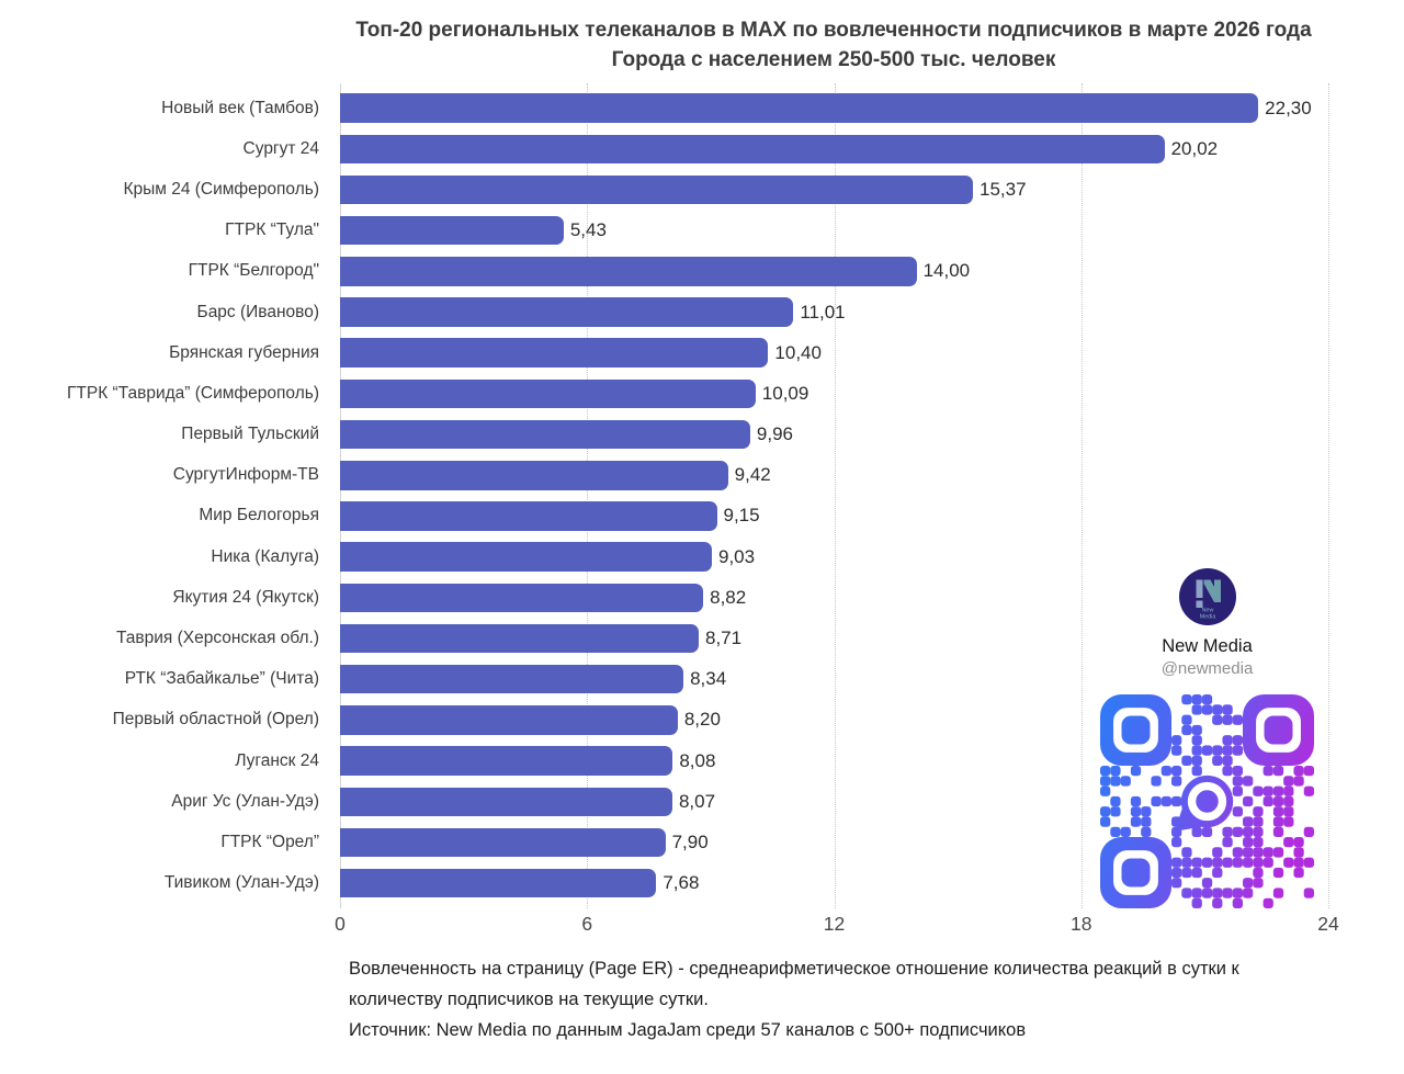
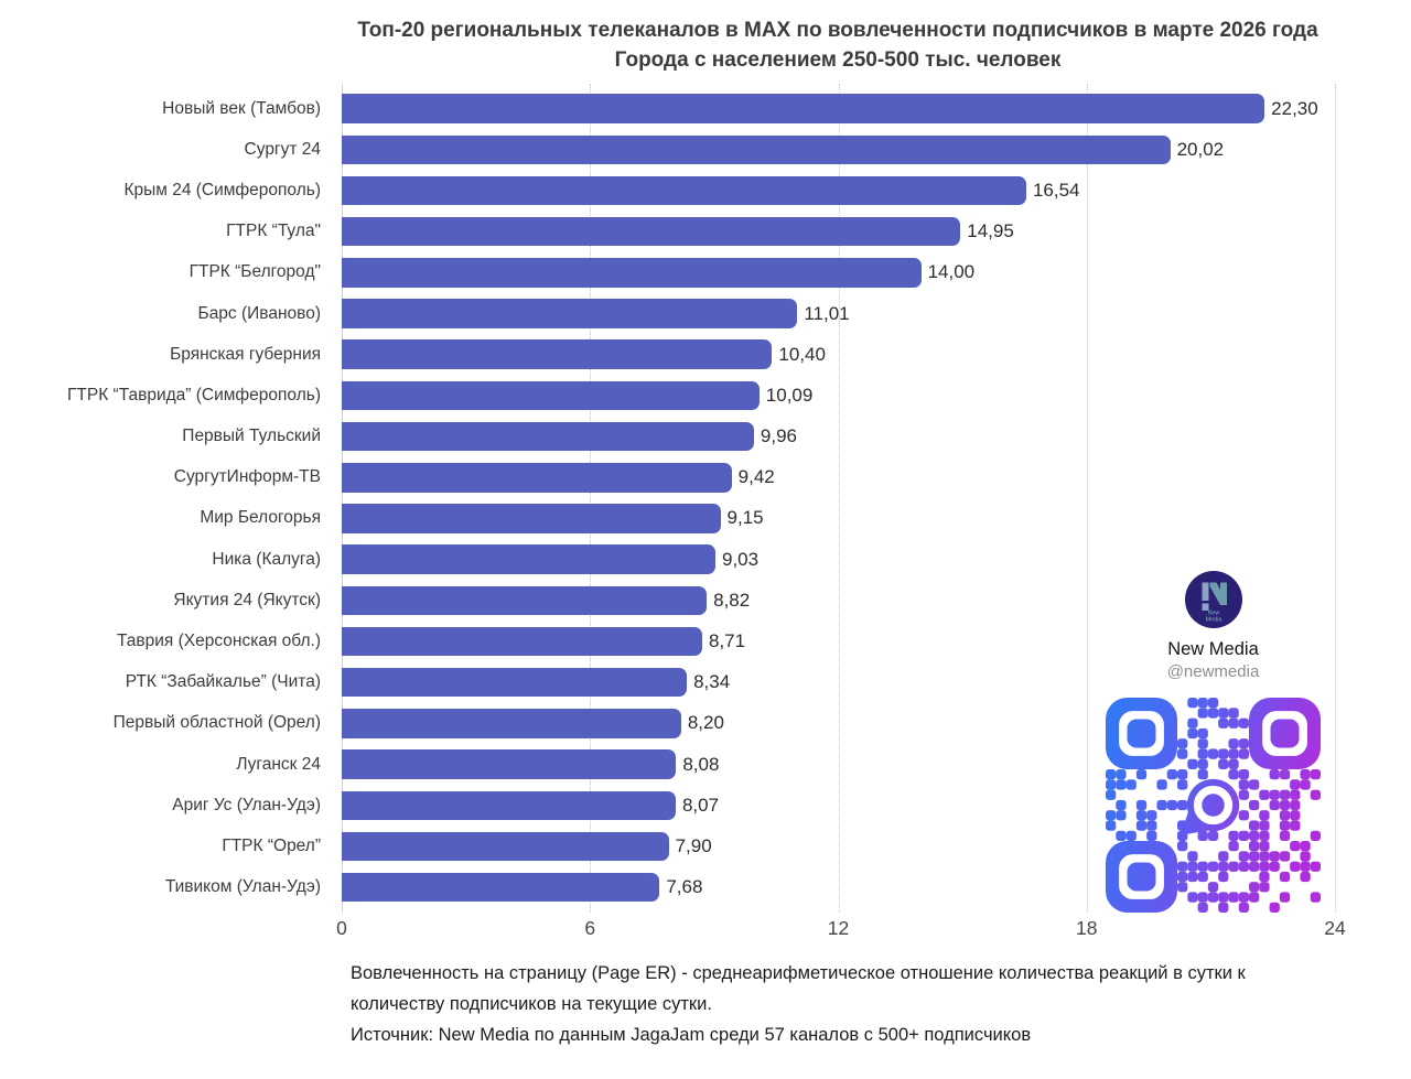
Крым 24 (Симферополь): 15,37 -> 16,54
ГТРК “Тула": 5,43 -> 14,95
